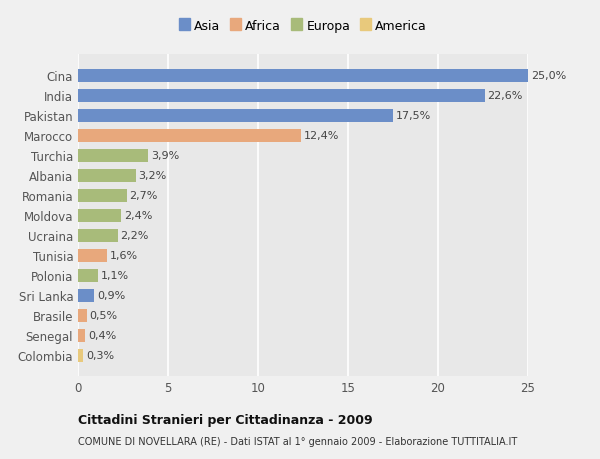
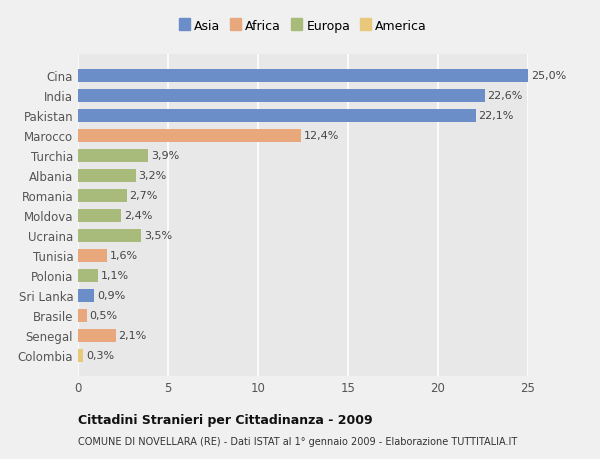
Pakistan: 17,5% -> 22,1%
Ucraina: 2,2% -> 3,5%
Senegal: 0,4% -> 2,1%
